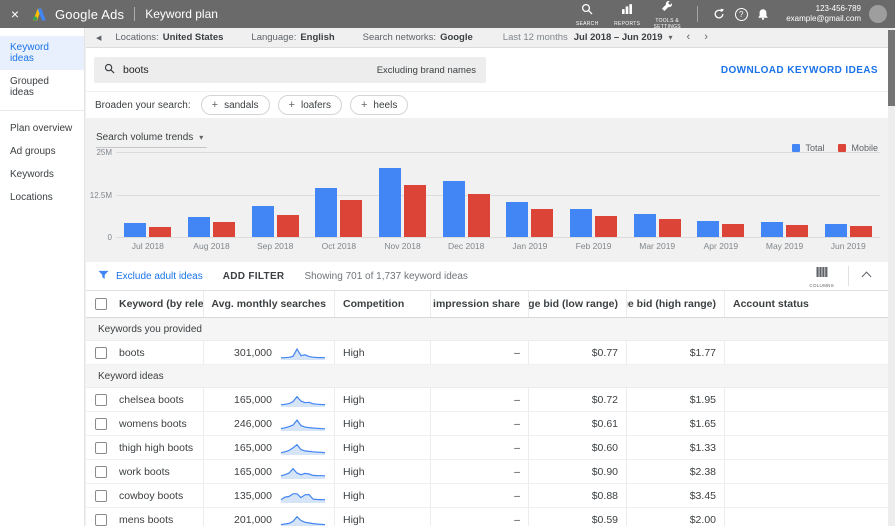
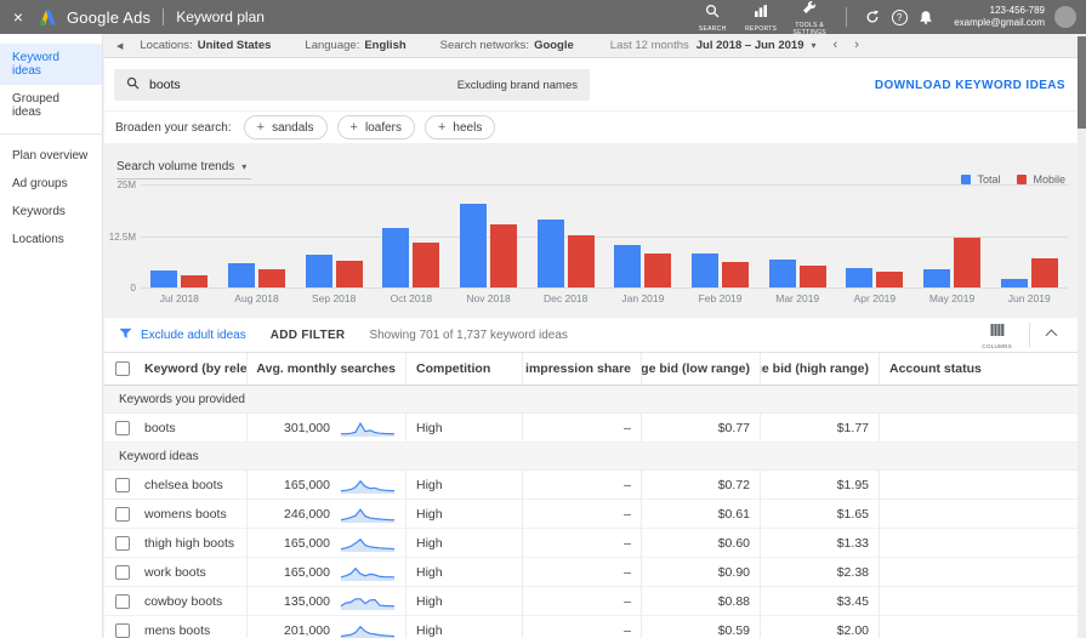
Total/Sep 2018: 9M -> 8M
Mobile/May 2019: 4M -> 12M
Total/Jun 2019: 4M -> 2M
Mobile/Jun 2019: 3M -> 7M
